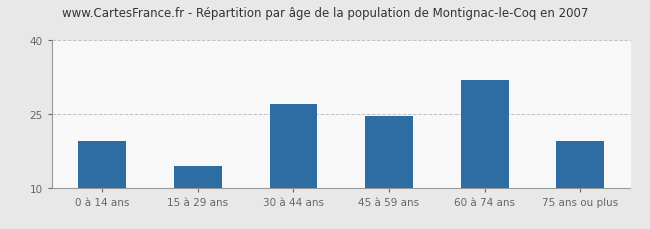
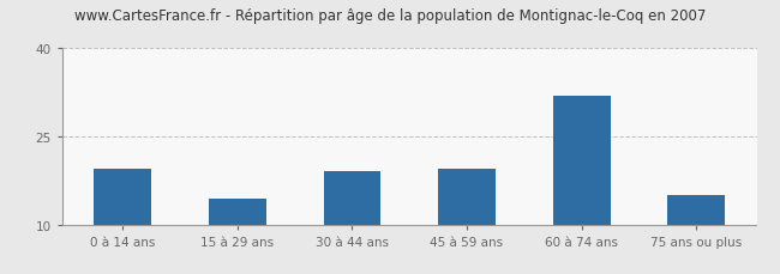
30 à 44 ans: 27.0 -> 19.0
45 à 59 ans: 24.5 -> 19.5
75 ans ou plus: 19.5 -> 15.0
